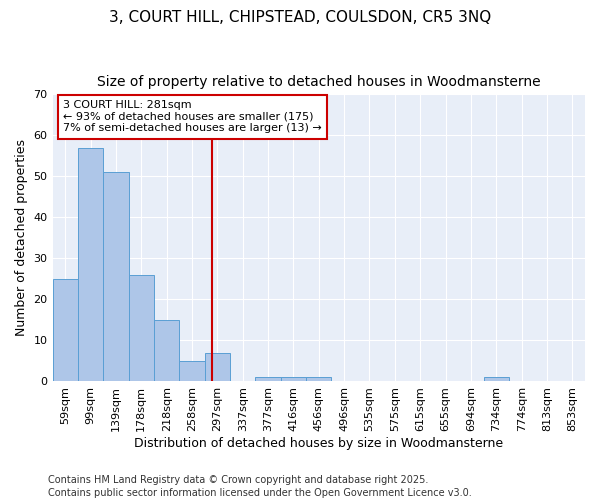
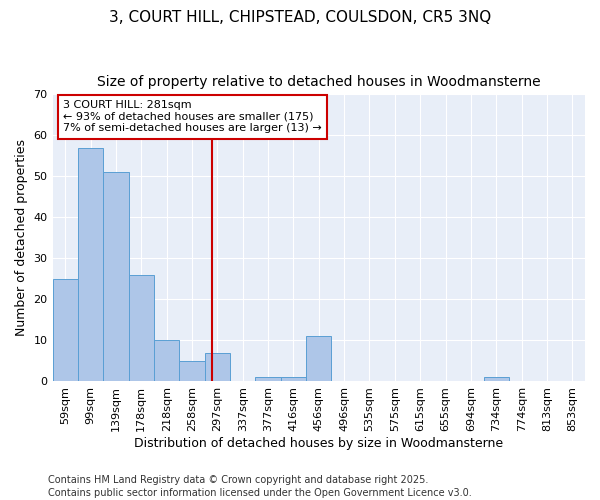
218sqm: 15 -> 10
456sqm: 1 -> 11
